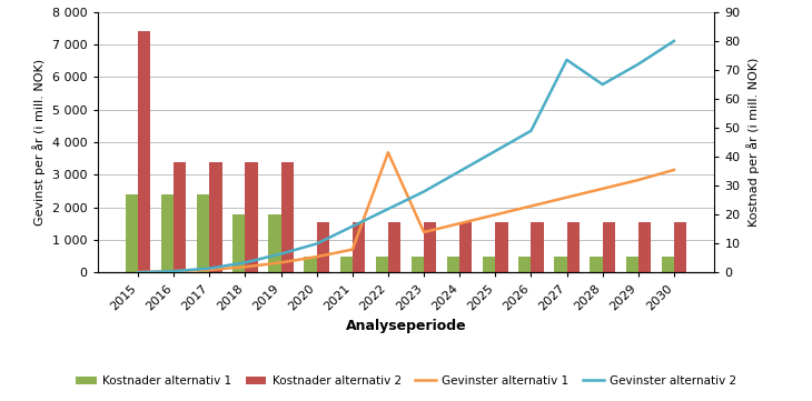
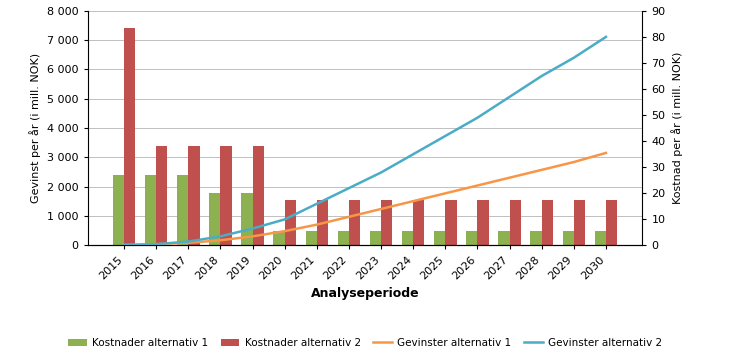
Gevinster alternativ 1/2022: 41.5 -> 11.0
Gevinster alternativ 2/2027: 73.5 -> 57.0
